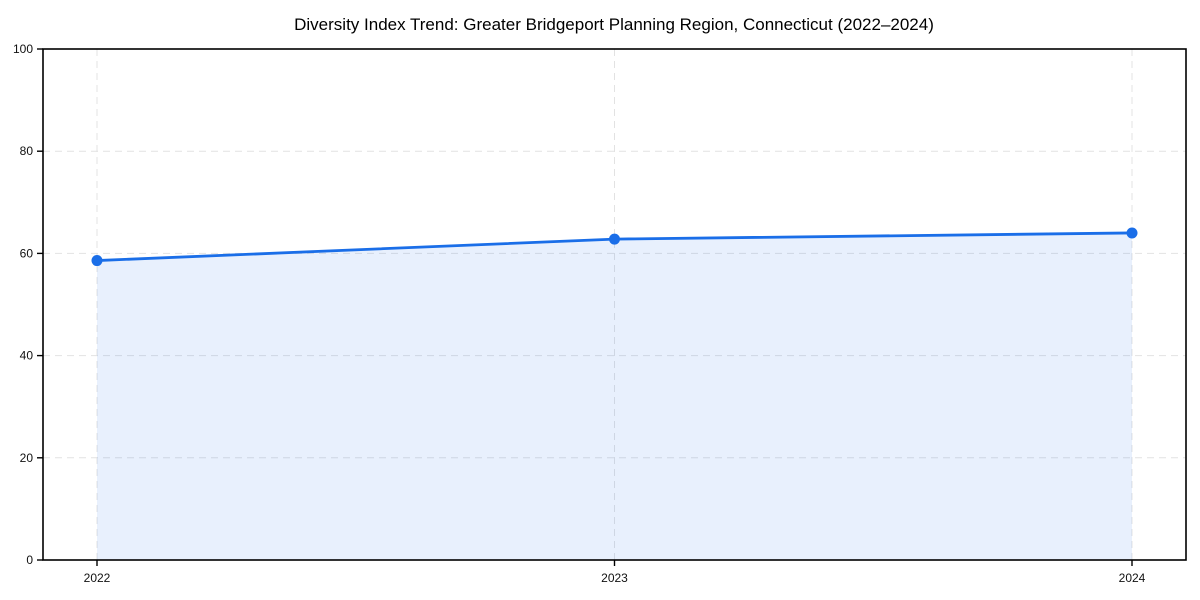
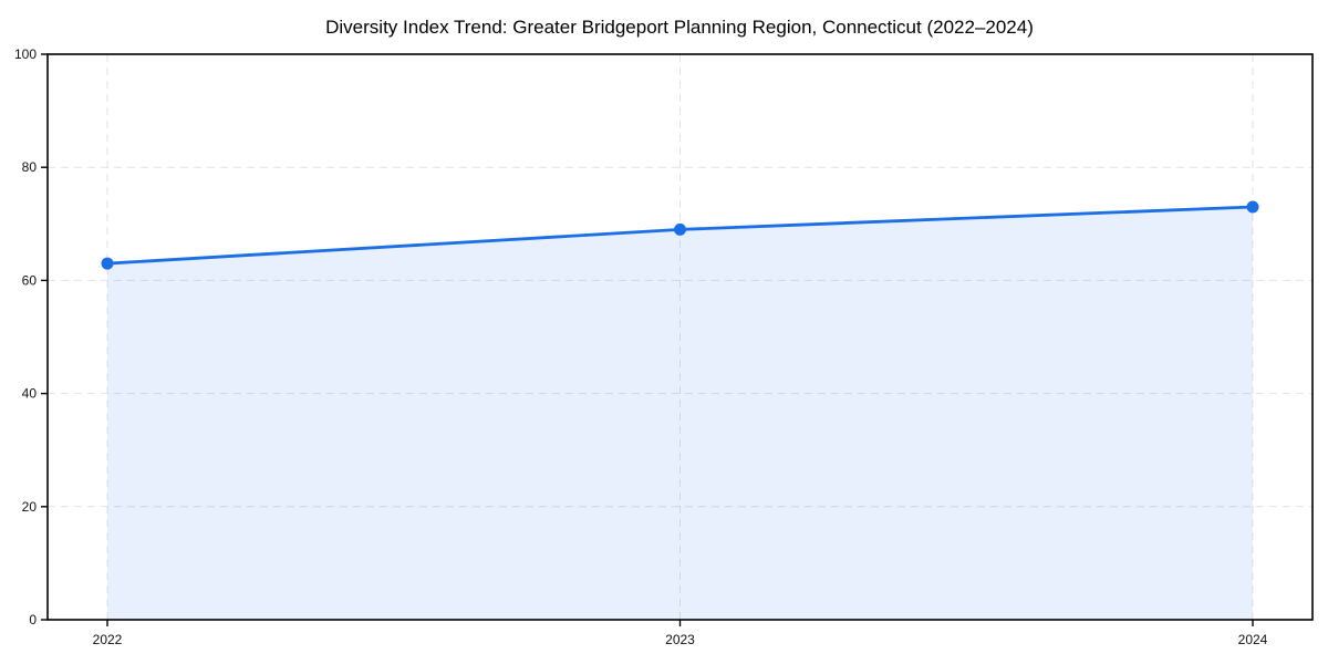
2022: 59 -> 63
2023: 63 -> 69
2024: 64 -> 73
